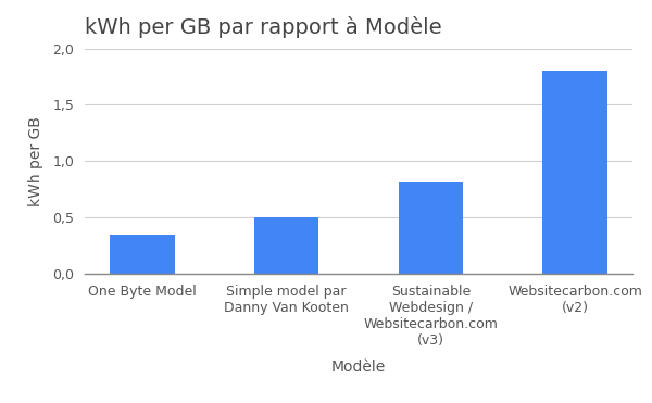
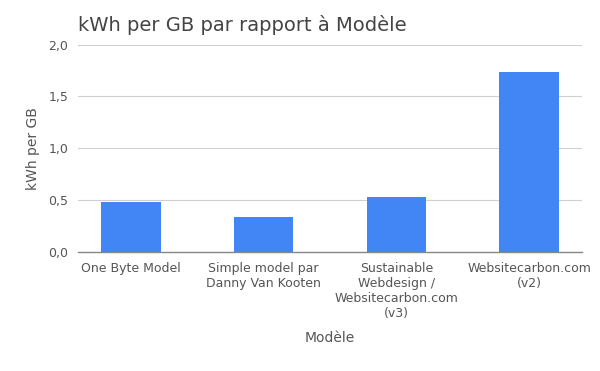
One Byte Model: 0,35 -> 0,48
Simple model par Danny Van Kooten: 0,50 -> 0,34
Sustainable Webdesign / Websitecarbon.com (v3): 0,81 -> 0,53
Websitecarbon.com (v2): 1,80 -> 1,74
